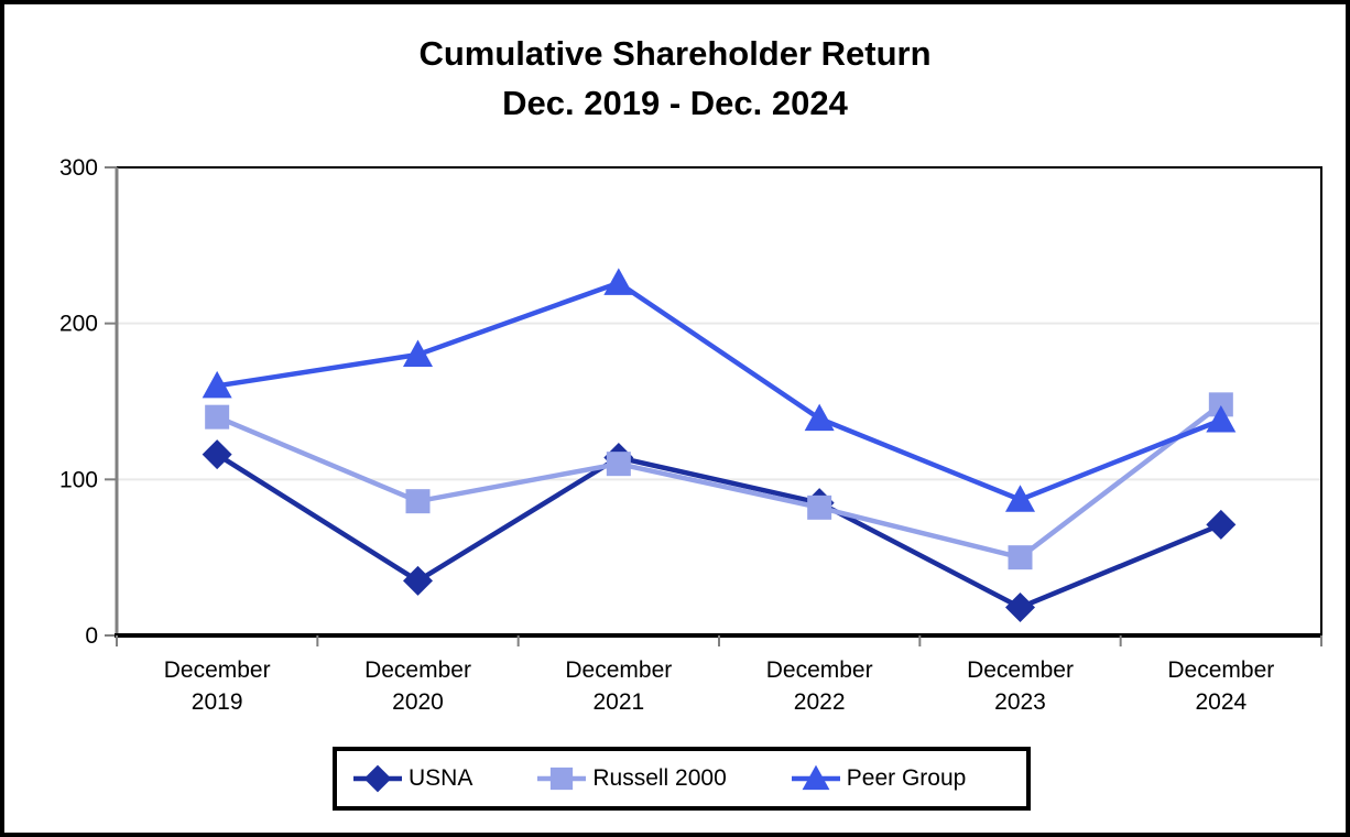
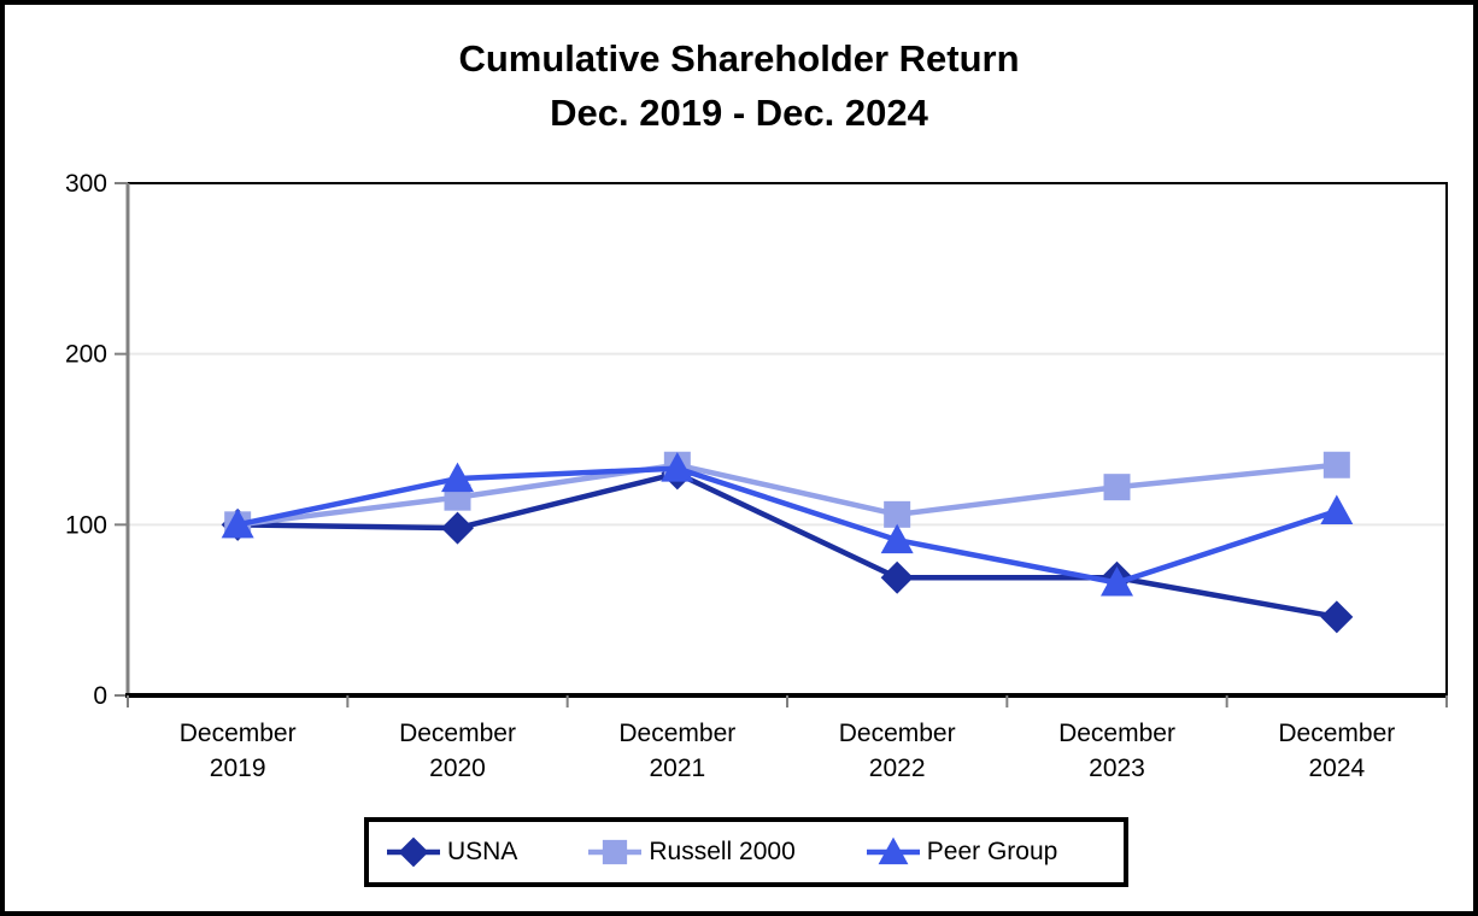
USNA/December 2019: 116 -> 100
Russell 2000/December 2019: 140 -> 100
Peer Group/December 2019: 160 -> 100
USNA/December 2020: 35 -> 98
Russell 2000/December 2020: 86 -> 116
Peer Group/December 2020: 180 -> 127
USNA/December 2021: 114 -> 130
Russell 2000/December 2021: 110 -> 135
Peer Group/December 2021: 226 -> 133
USNA/December 2022: 85 -> 69
Russell 2000/December 2022: 82 -> 106
Peer Group/December 2022: 139 -> 91
USNA/December 2023: 18 -> 69
Russell 2000/December 2023: 50 -> 122
Peer Group/December 2023: 87 -> 66
USNA/December 2024: 71 -> 46
Russell 2000/December 2024: 148 -> 135
Peer Group/December 2024: 138 -> 108
